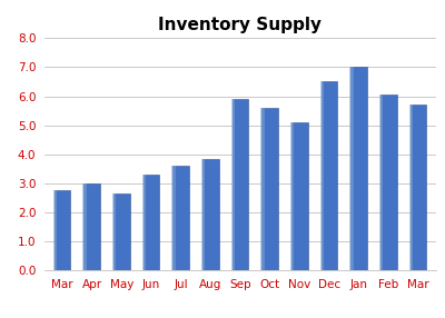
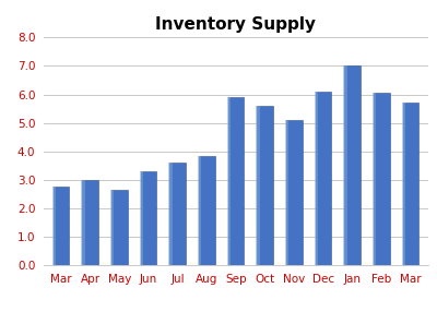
Dec: 6.50 -> 6.10
